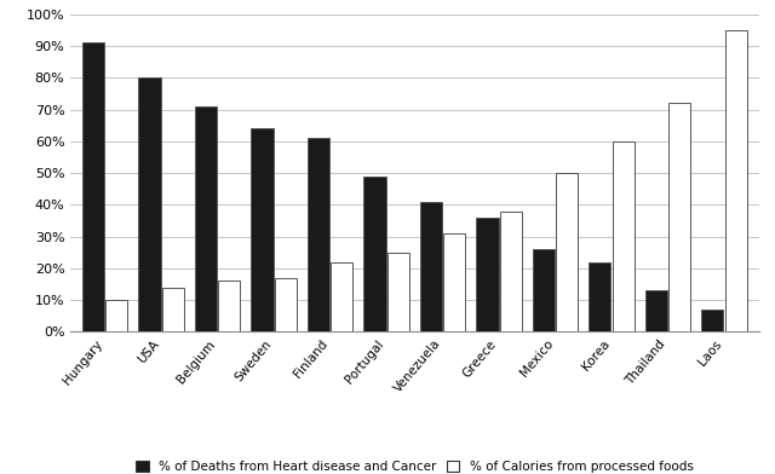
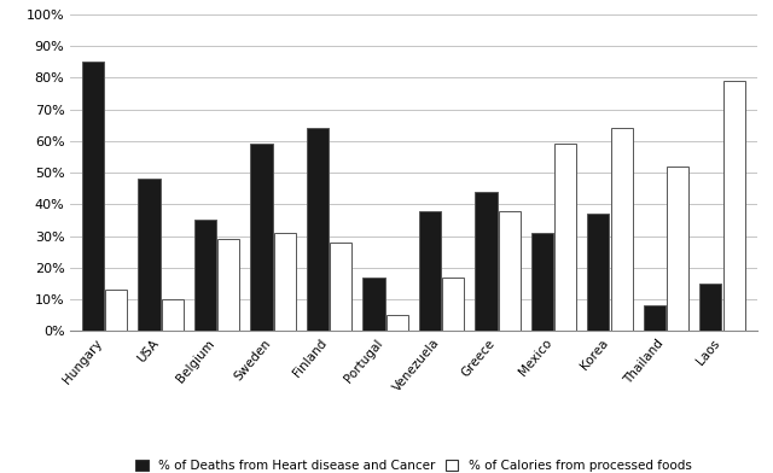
% of Deaths from Heart disease and Cancer/Hungary: 91% -> 85%
% of Calories from processed foods/Hungary: 10% -> 13%
% of Deaths from Heart disease and Cancer/USA: 80% -> 48%
% of Calories from processed foods/USA: 14% -> 10%
% of Deaths from Heart disease and Cancer/Belgium: 71% -> 35%
% of Calories from processed foods/Belgium: 16% -> 29%
% of Deaths from Heart disease and Cancer/Sweden: 64% -> 59%
% of Calories from processed foods/Sweden: 17% -> 31%
% of Deaths from Heart disease and Cancer/Finland: 61% -> 64%
% of Calories from processed foods/Finland: 22% -> 28%
% of Deaths from Heart disease and Cancer/Portugal: 49% -> 17%
% of Calories from processed foods/Portugal: 25% -> 5%
% of Deaths from Heart disease and Cancer/Venezuela: 41% -> 38%
% of Calories from processed foods/Venezuela: 31% -> 17%
% of Deaths from Heart disease and Cancer/Greece: 36% -> 44%
% of Deaths from Heart disease and Cancer/Mexico: 26% -> 31%
% of Calories from processed foods/Mexico: 50% -> 59%
% of Deaths from Heart disease and Cancer/Korea: 22% -> 37%
% of Calories from processed foods/Korea: 60% -> 64%
% of Deaths from Heart disease and Cancer/Thailand: 13% -> 8%
% of Calories from processed foods/Thailand: 72% -> 52%
% of Deaths from Heart disease and Cancer/Laos: 7% -> 15%
% of Calories from processed foods/Laos: 95% -> 79%
